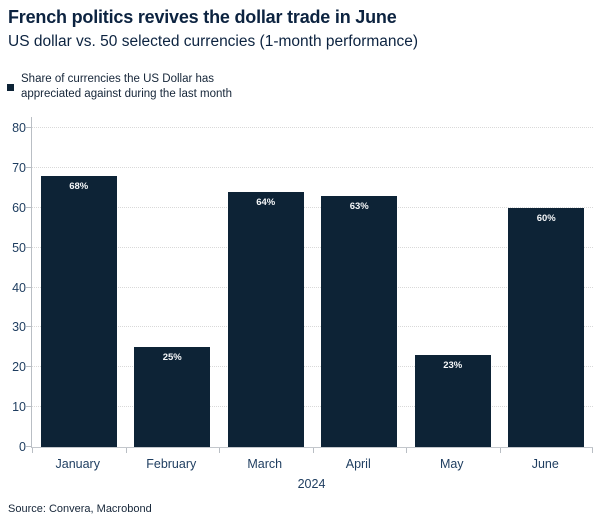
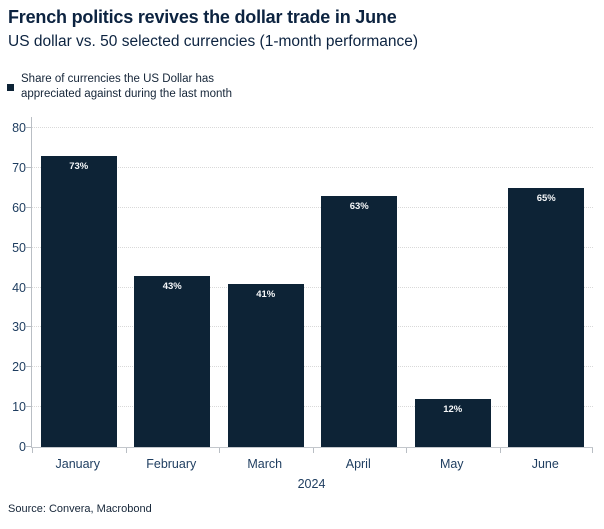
January: 68% -> 73%
February: 25% -> 43%
March: 64% -> 41%
May: 23% -> 12%
June: 60% -> 65%
